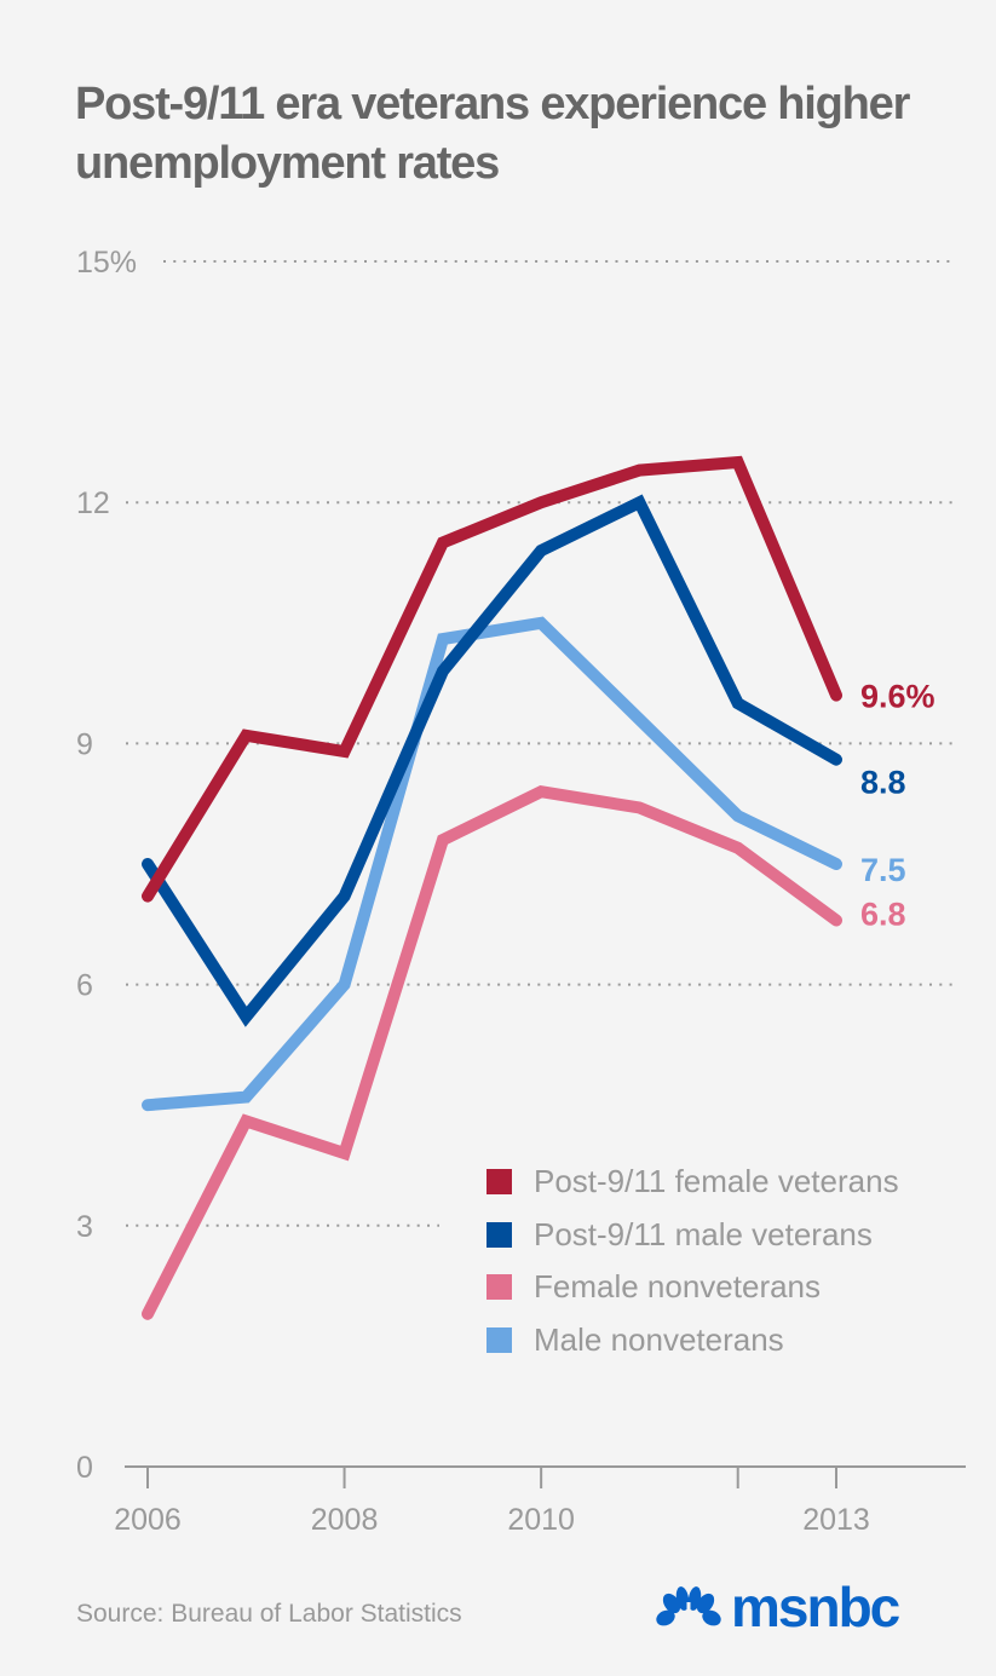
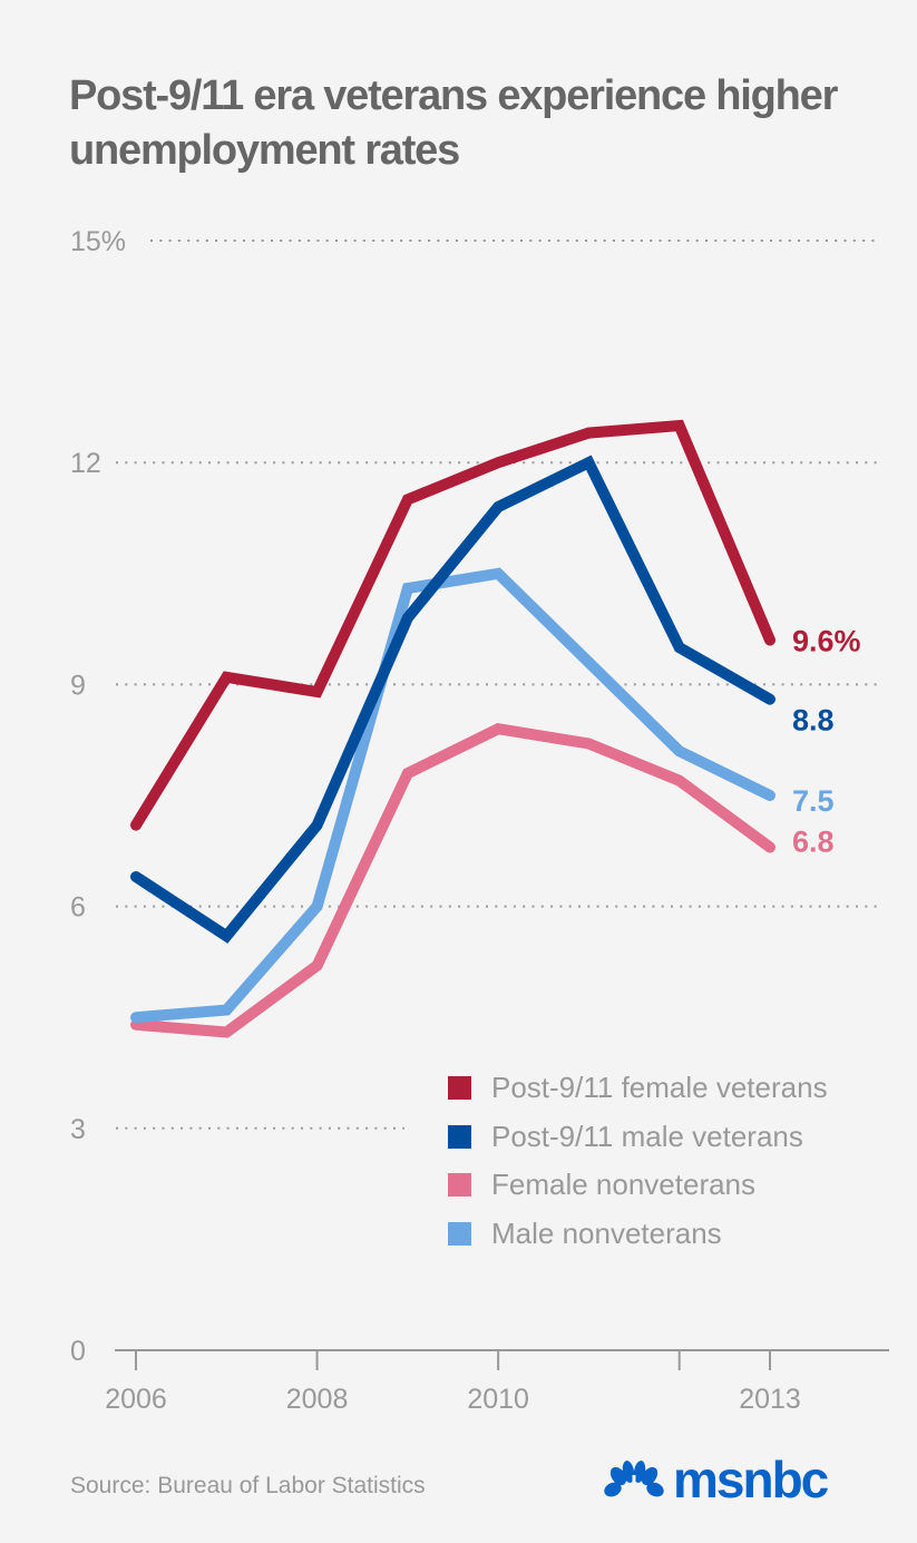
Post-9/11 male veterans/2006: 7.5% -> 6.4%
Female nonveterans/2006: 1.9% -> 4.4%
Female nonveterans/2008: 3.9% -> 5.2%
